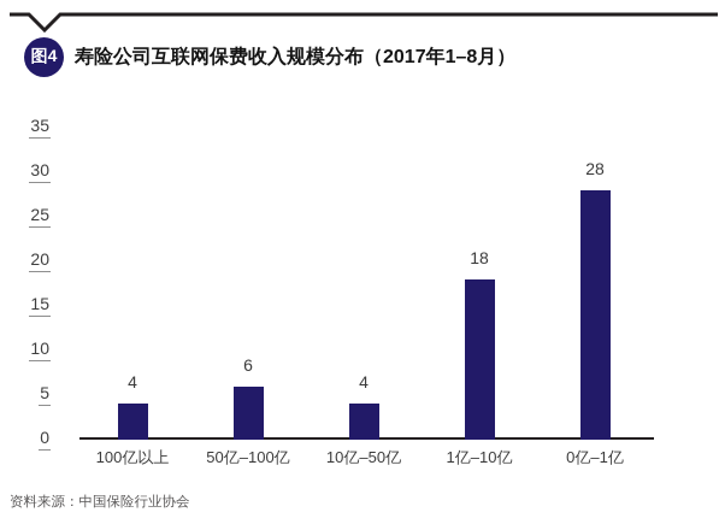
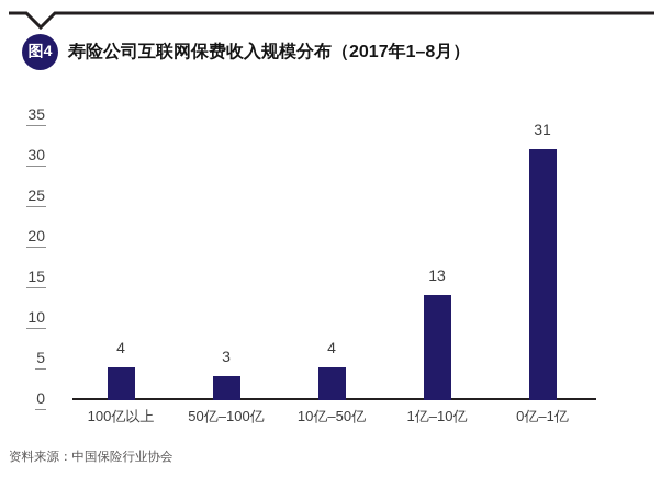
50亿–100亿: 6 -> 3
1亿–10亿: 18 -> 13
0亿–1亿: 28 -> 31
